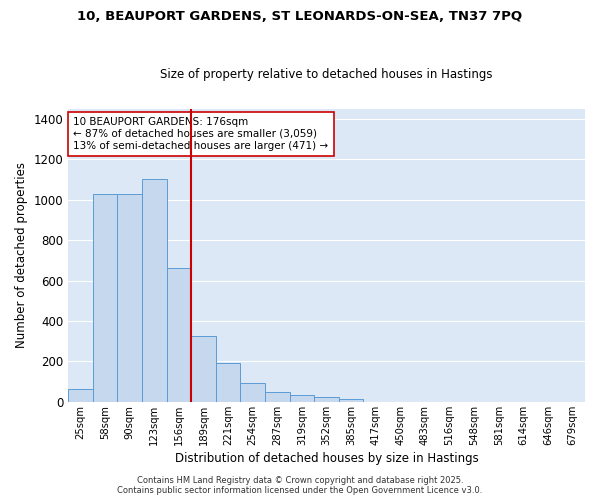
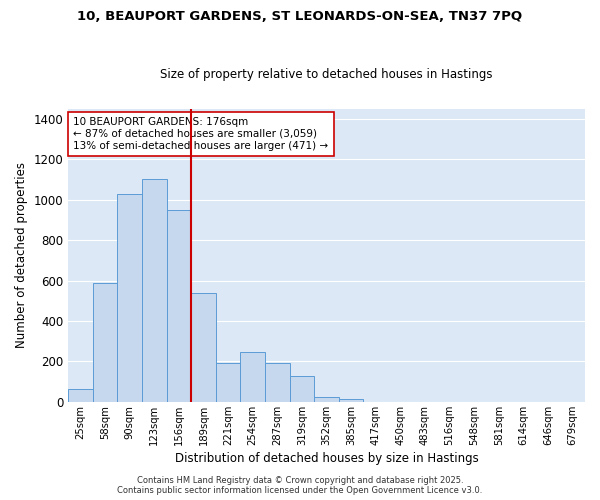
58sqm: 1030 -> 590
156sqm: 660 -> 950
189sqm: 325 -> 540
254sqm: 95 -> 245
287sqm: 47 -> 190
319sqm: 32 -> 130
